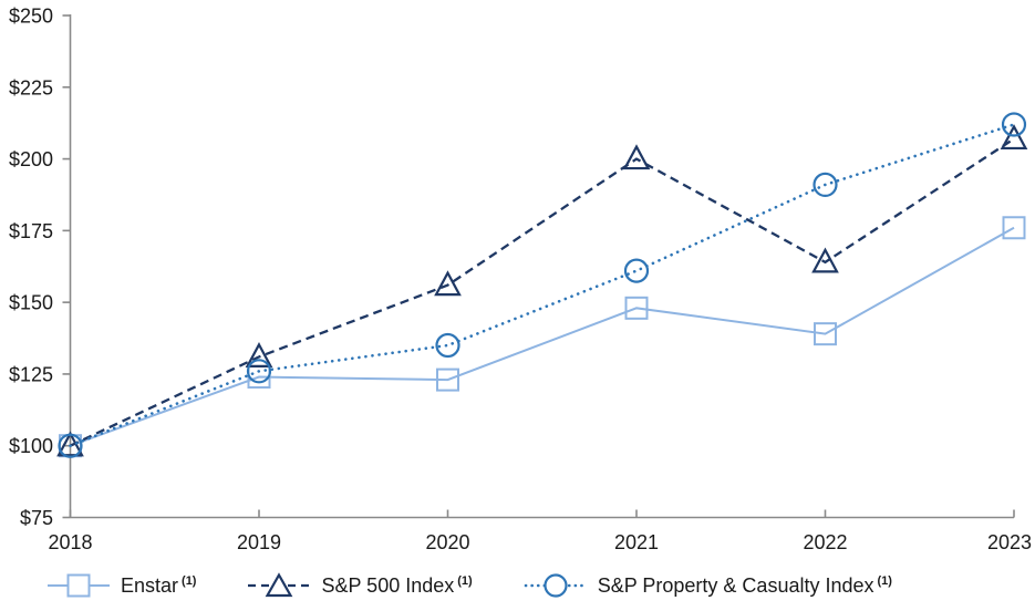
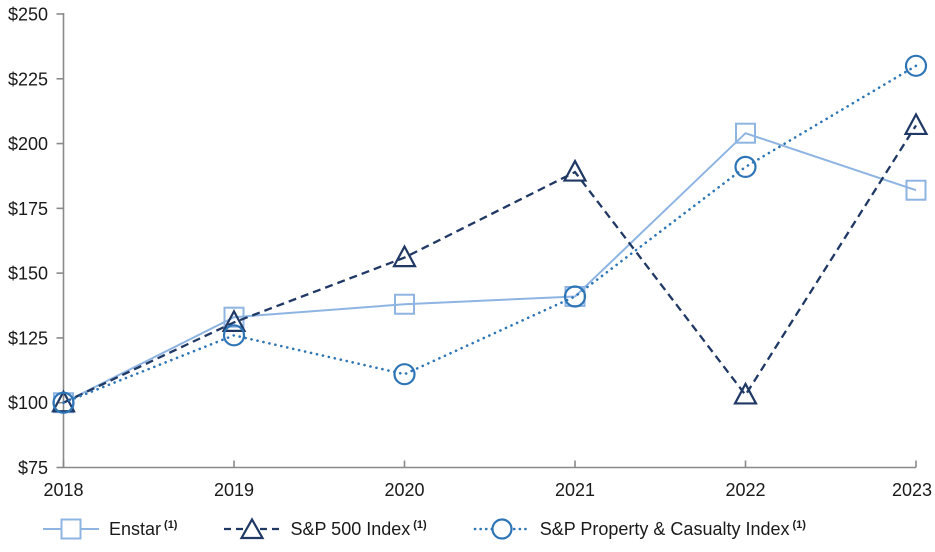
Enstar/2019: $124 -> $133
Enstar/2020: $123 -> $138
S&P Property & Casualty Index/2020: $135 -> $111
Enstar/2021: $148 -> $141
S&P 500 Index/2021: $200 -> $189
S&P Property & Casualty Index/2021: $161 -> $141
Enstar/2022: $139 -> $204
S&P 500 Index/2022: $164 -> $103
Enstar/2023: $176 -> $182
S&P Property & Casualty Index/2023: $212 -> $230
